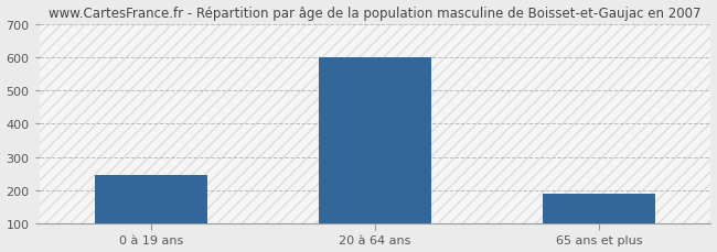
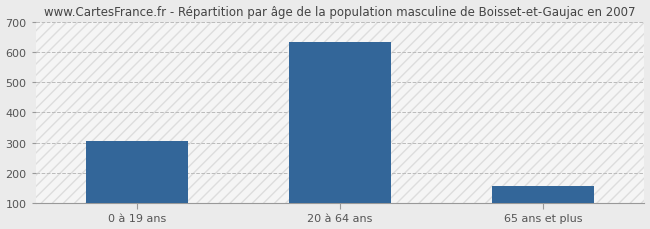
0 à 19 ans: 245 -> 305
20 à 64 ans: 600 -> 632
65 ans et plus: 190 -> 155
